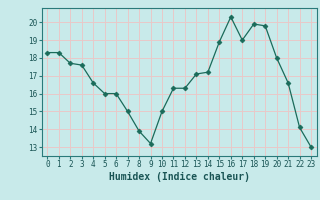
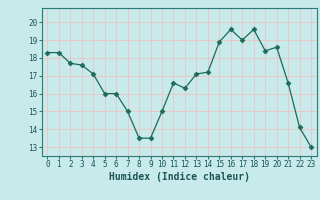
4: 16.6 -> 17.1
8: 13.9 -> 13.5
9: 13.2 -> 13.5
11: 16.3 -> 16.6
16: 20.3 -> 19.6
18: 19.9 -> 19.6
19: 19.8 -> 18.4
20: 18.0 -> 18.6
